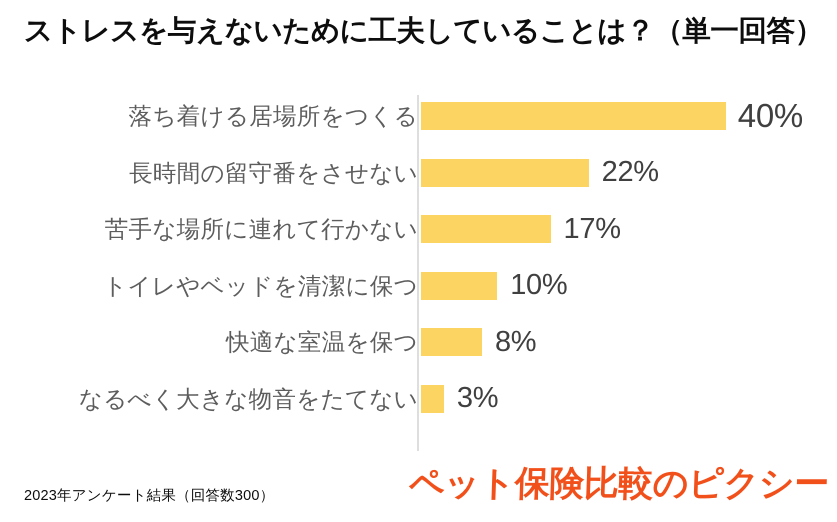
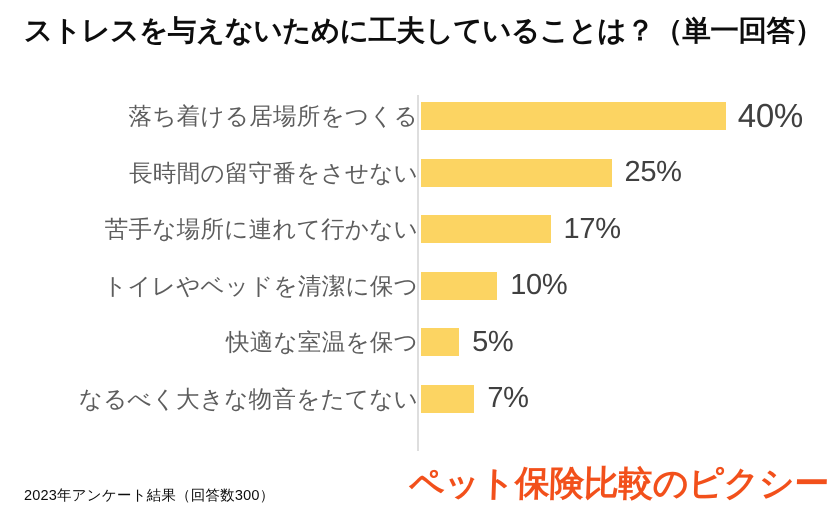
長時間の留守番をさせない: 22% -> 25%
快適な室温を保つ: 8% -> 5%
なるべく大きな物音をたてない: 3% -> 7%
